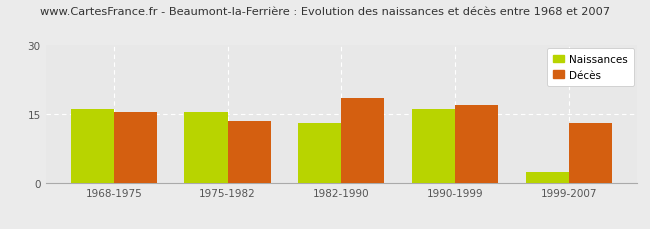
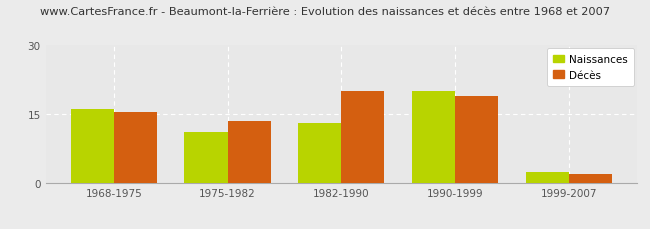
Naissances/1975-1982: 15.5 -> 11.0
Décès/1982-1990: 18.5 -> 20.0
Naissances/1990-1999: 16.0 -> 20.0
Décès/1990-1999: 17.0 -> 19.0
Décès/1999-2007: 13.0 -> 2.0
